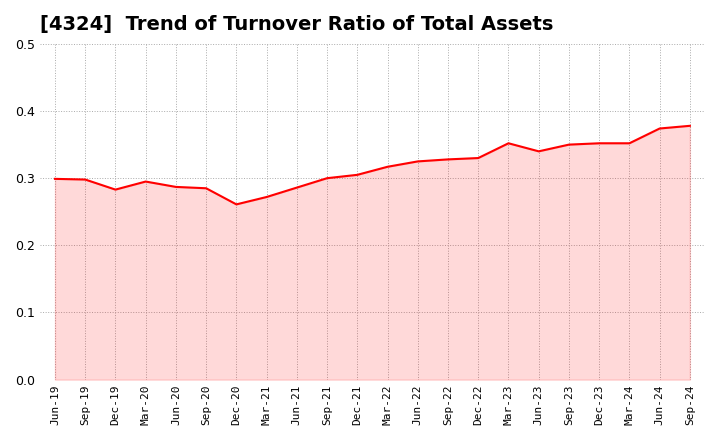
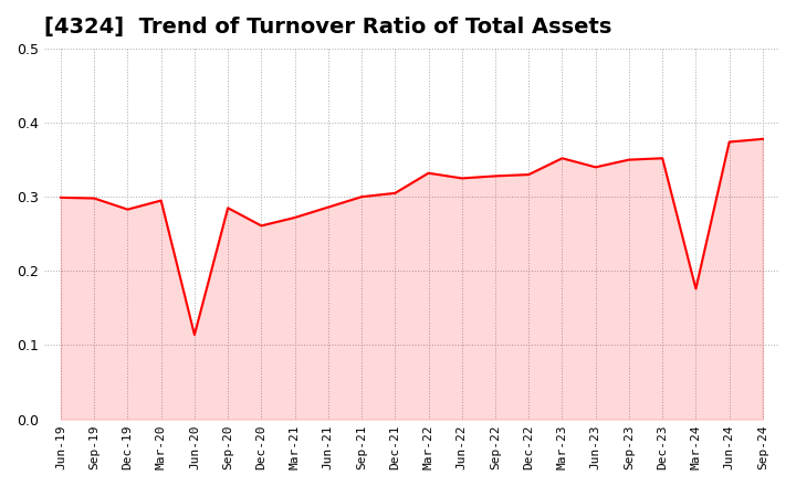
Jun-20: 0.287 -> 0.114
Mar-22: 0.317 -> 0.332
Mar-24: 0.352 -> 0.176
